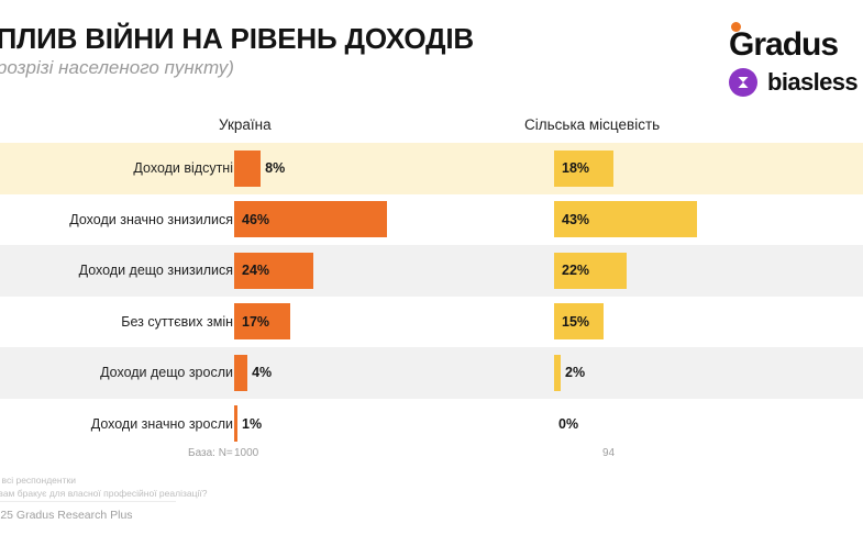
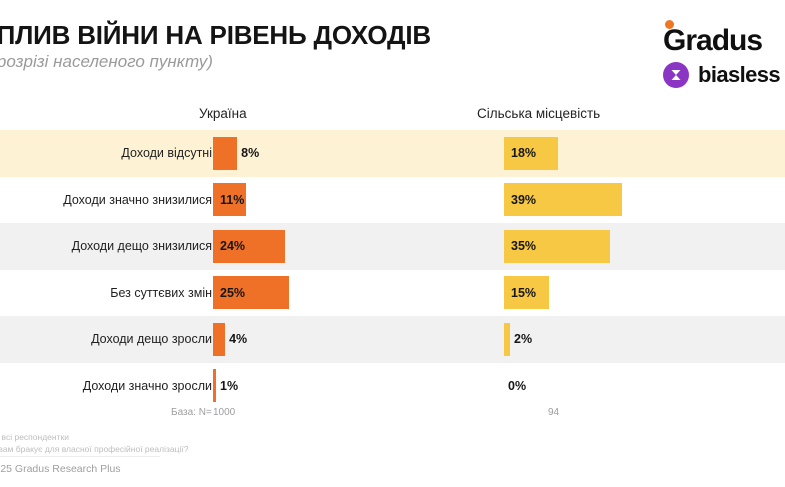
Україна/Доходи значно знизилися: 46% -> 11%
Сільська місцевість/Доходи значно знизилися: 43% -> 39%
Сільська місцевість/Доходи дещо знизилися: 22% -> 35%
Україна/Без суттєвих змін: 17% -> 25%
